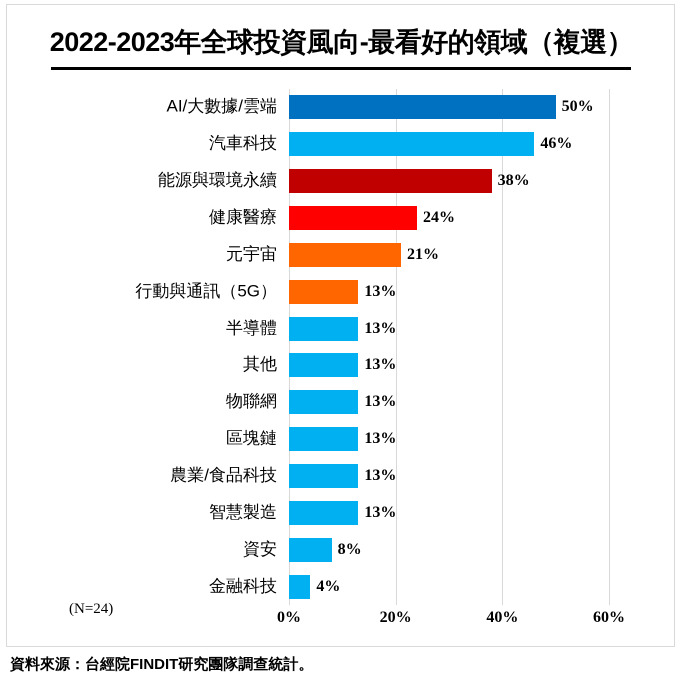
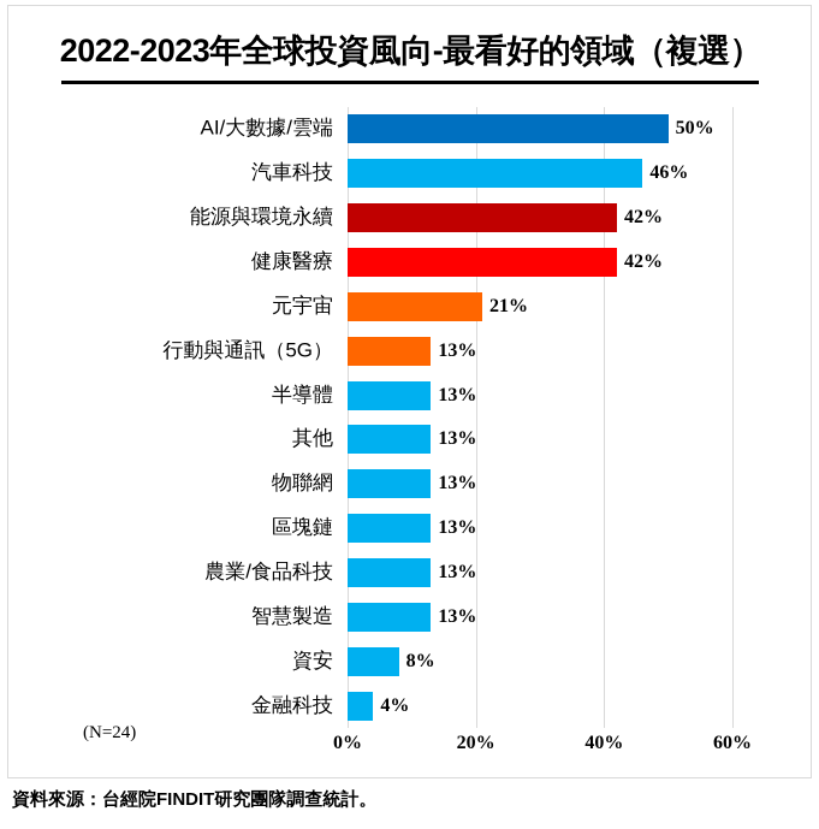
能源與環境永續: 38% -> 42%
健康醫療: 24% -> 42%
